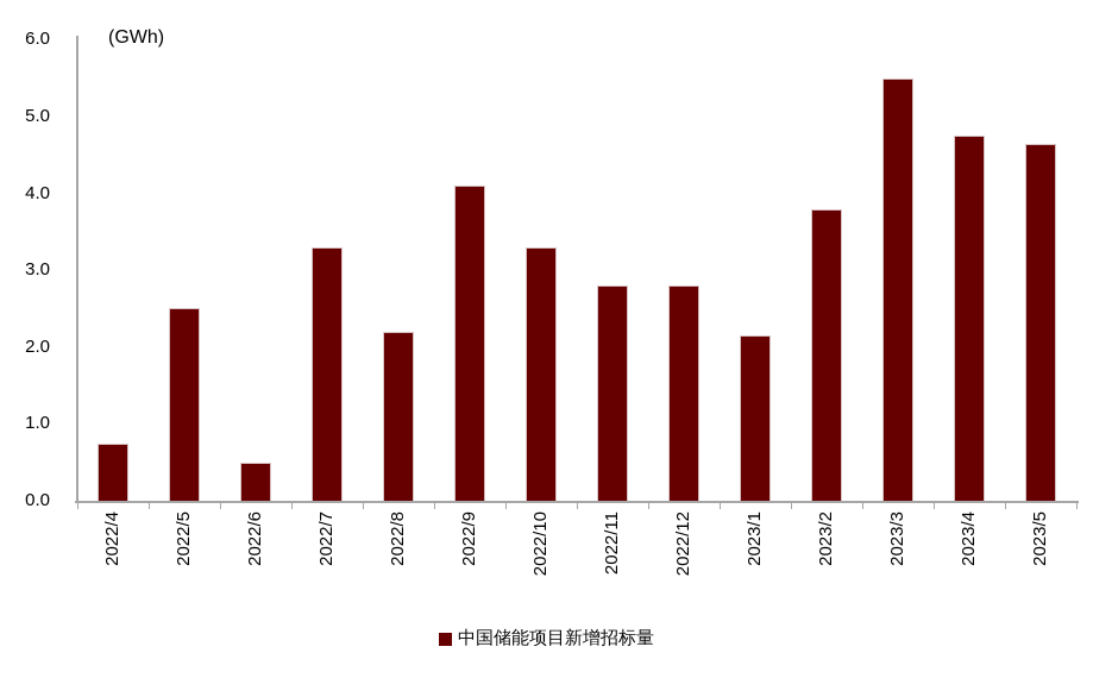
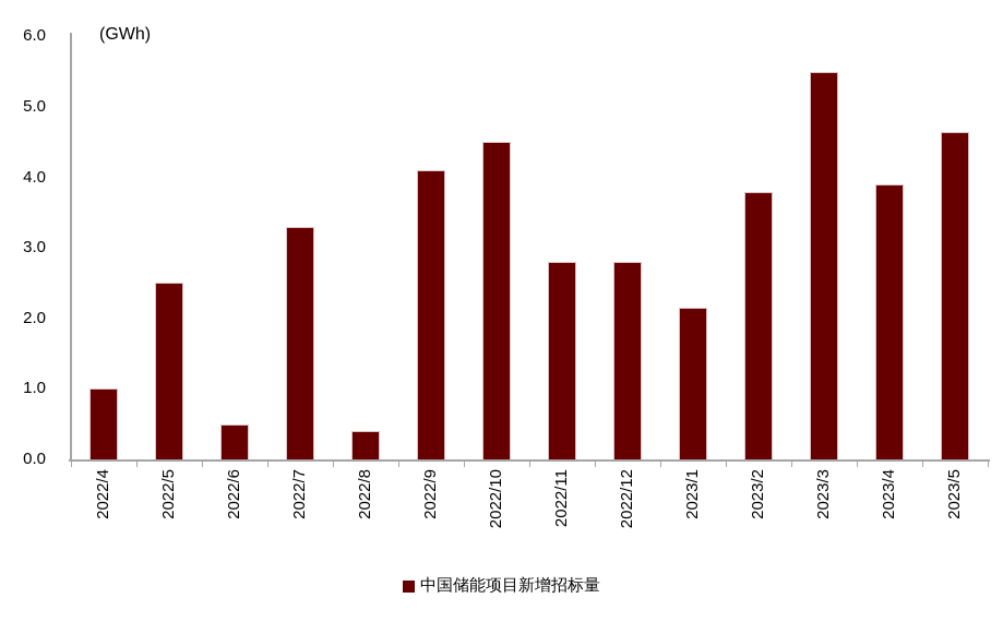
2022/4: 0.8 -> 1.0
2022/8: 2.2 -> 0.4
2022/10: 3.3 -> 4.5
2023/4: 4.8 -> 3.9
